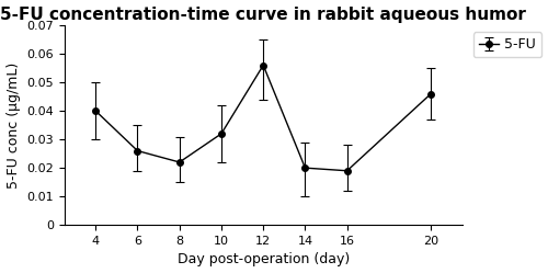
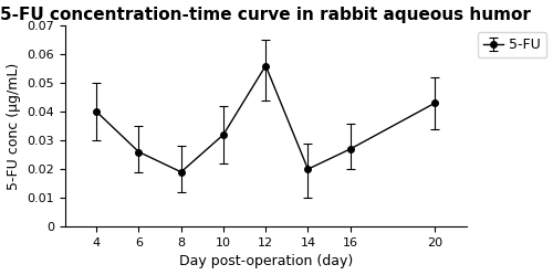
8: 0.022 -> 0.019
16: 0.019 -> 0.027
20: 0.046 -> 0.043
